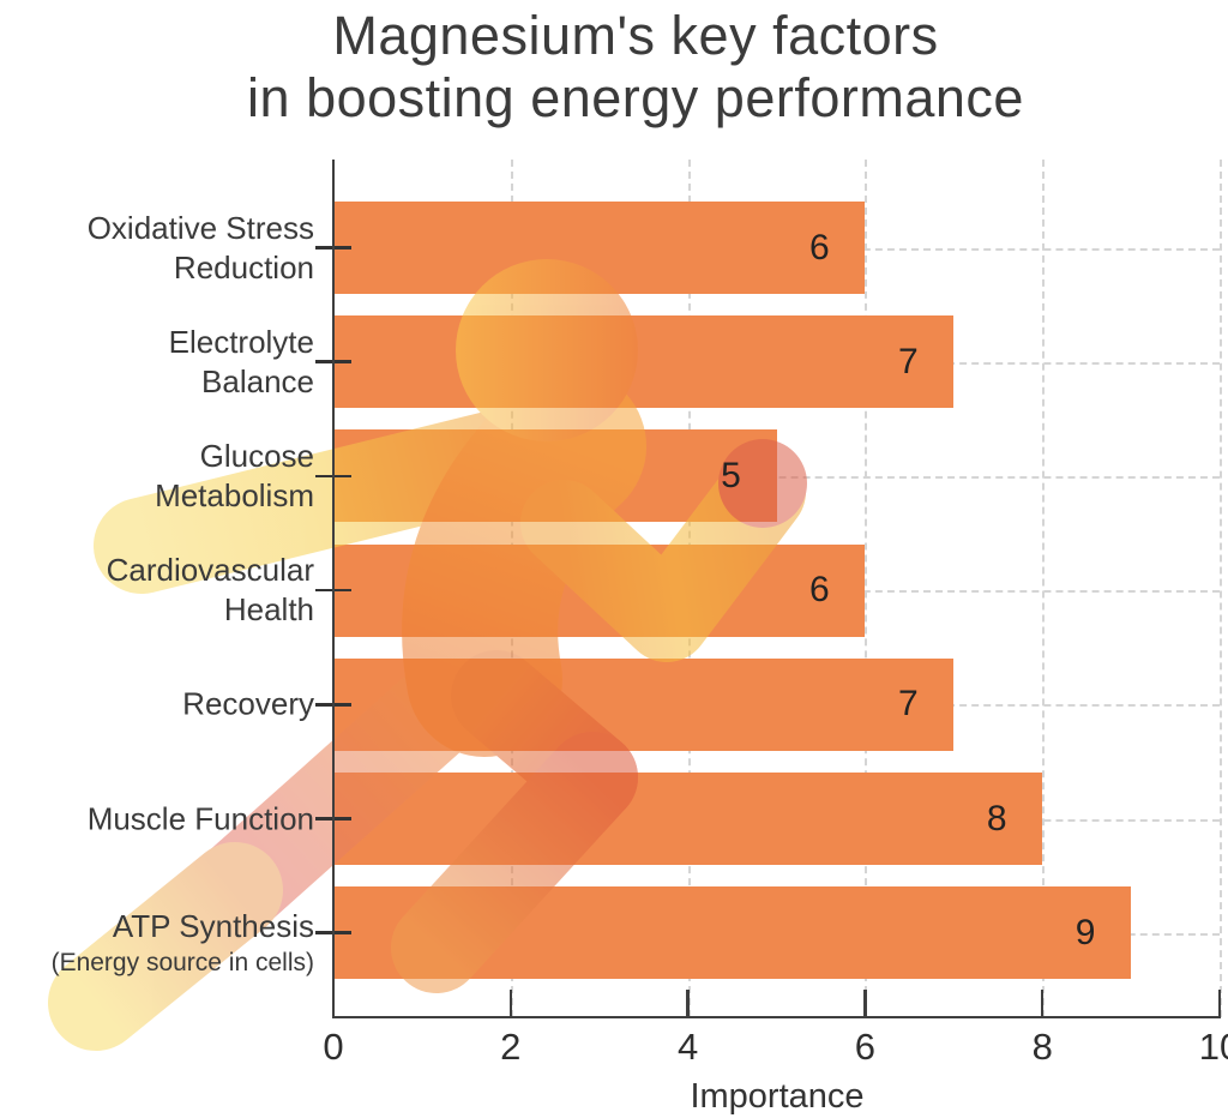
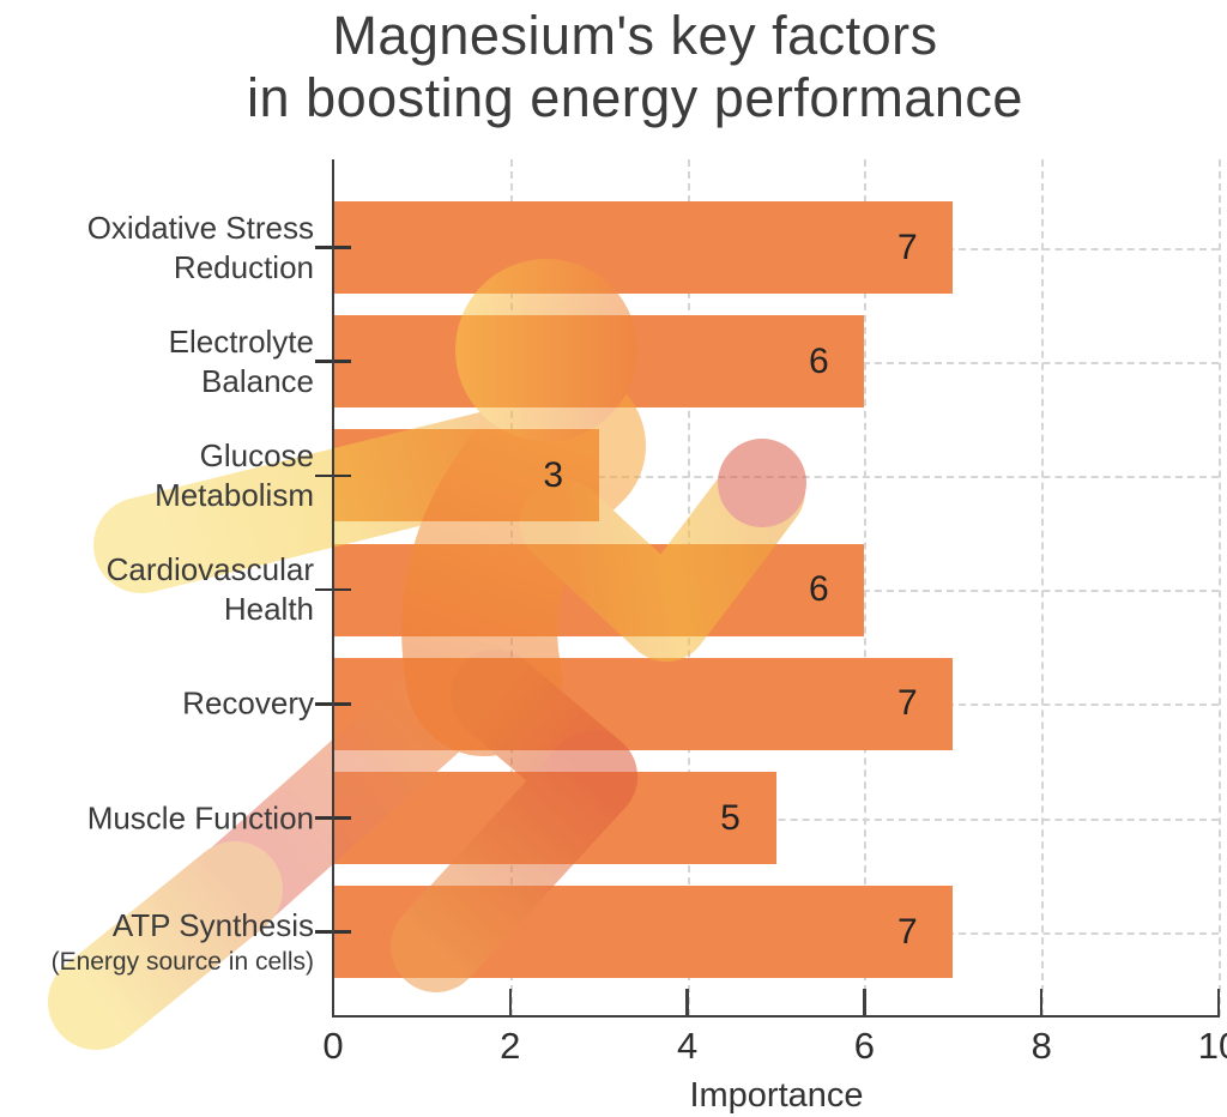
Oxidative Stress Reduction: 6 -> 7
Electrolyte Balance: 7 -> 6
Glucose Metabolism: 5 -> 3
Muscle Function: 8 -> 5
ATP Synthesis: 9 -> 7
